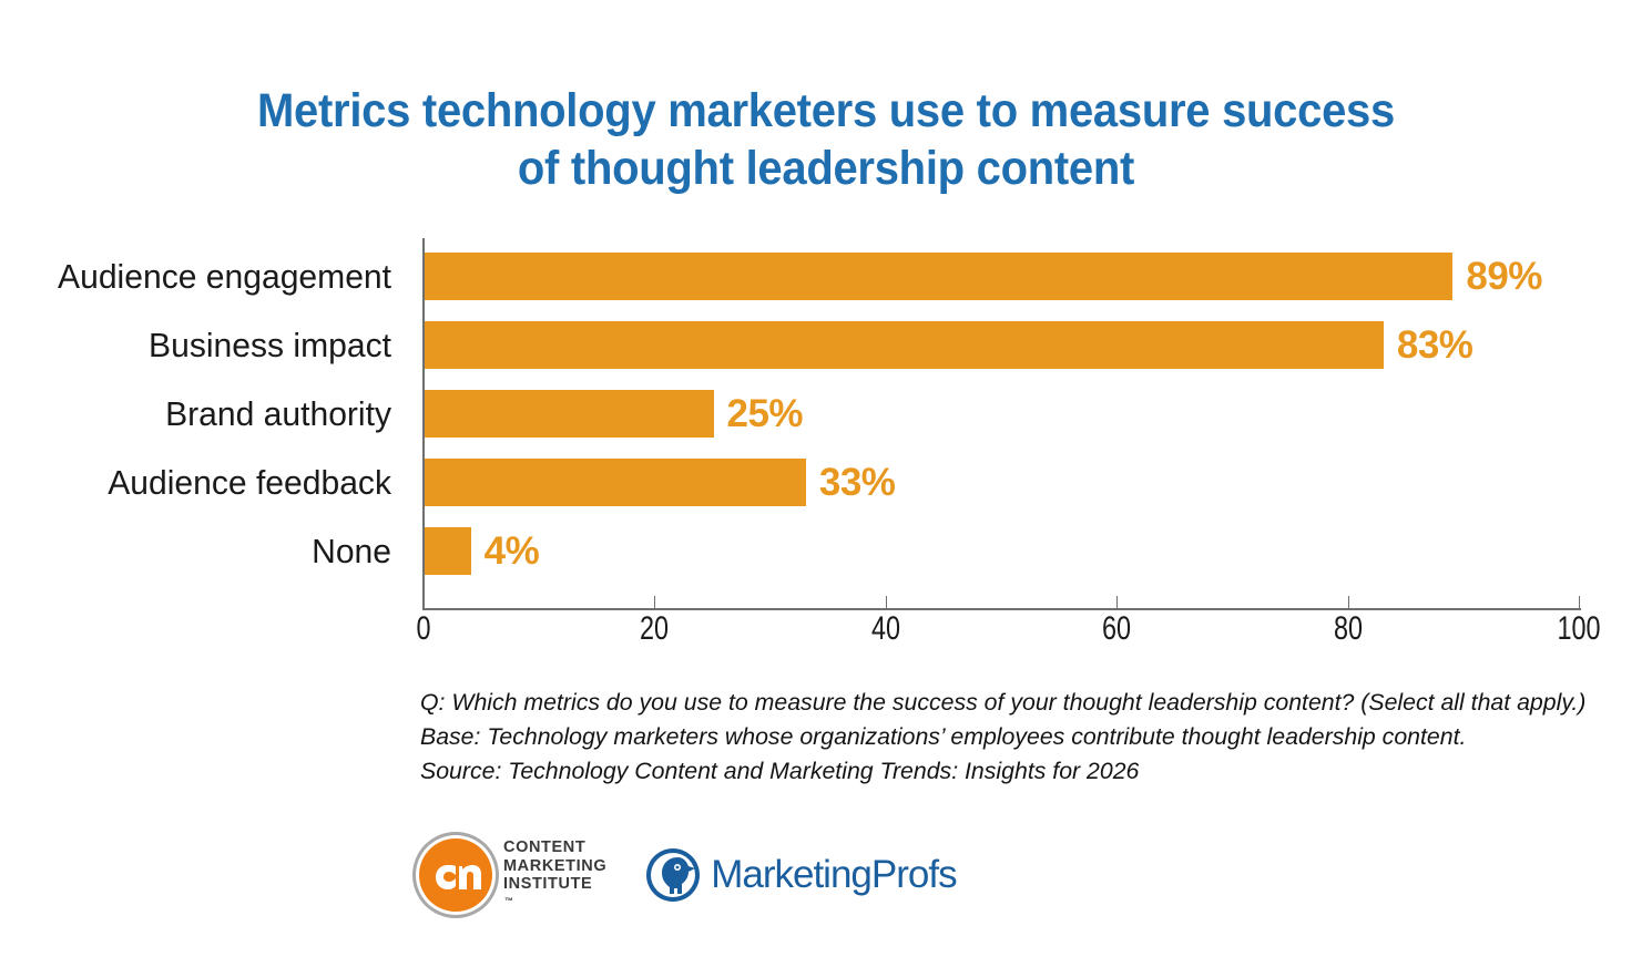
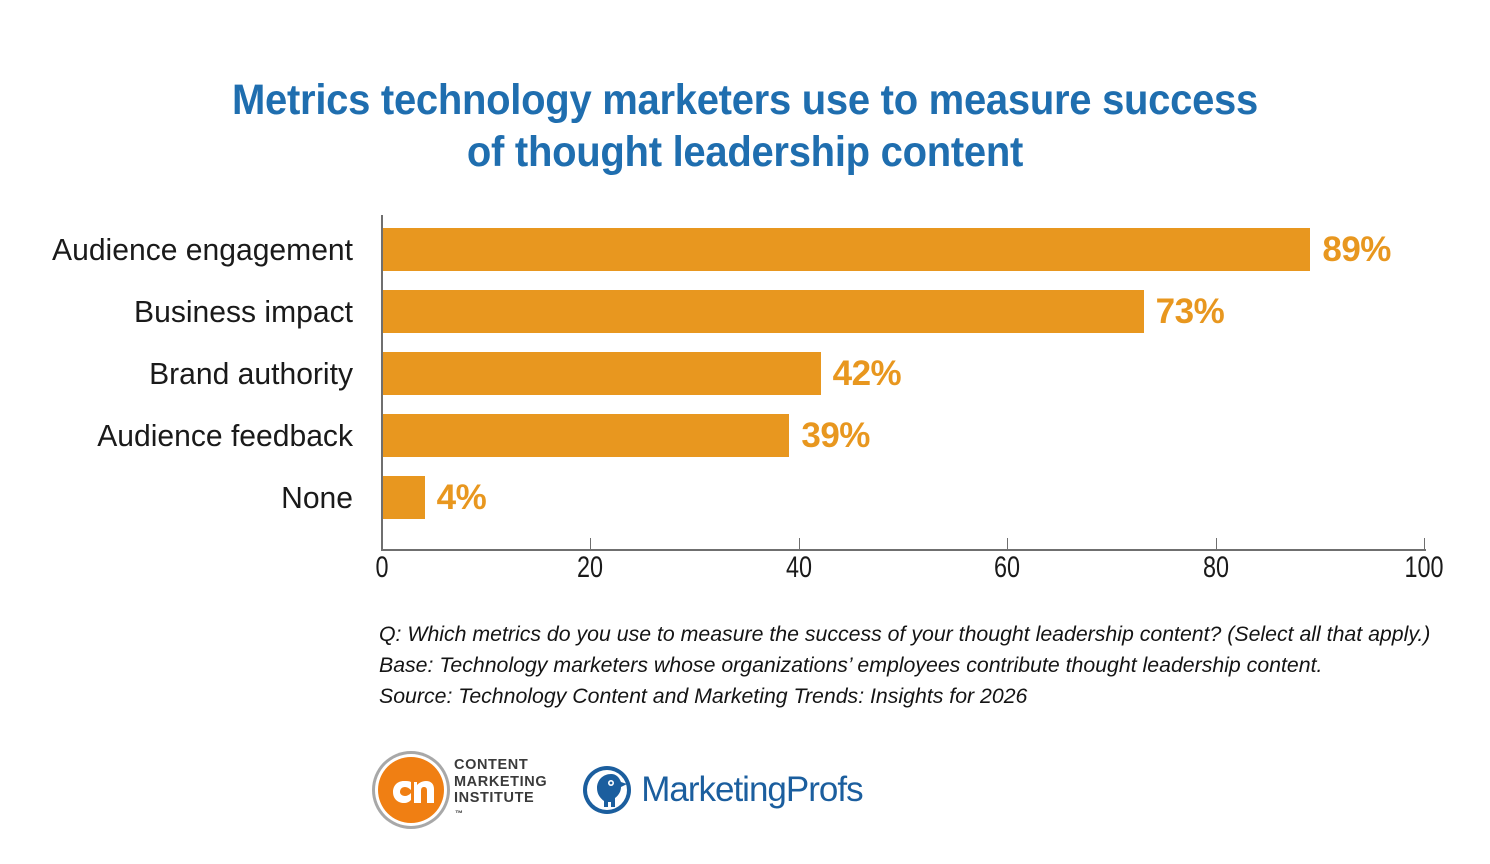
Business impact: 83% -> 73%
Brand authority: 25% -> 42%
Audience feedback: 33% -> 39%
